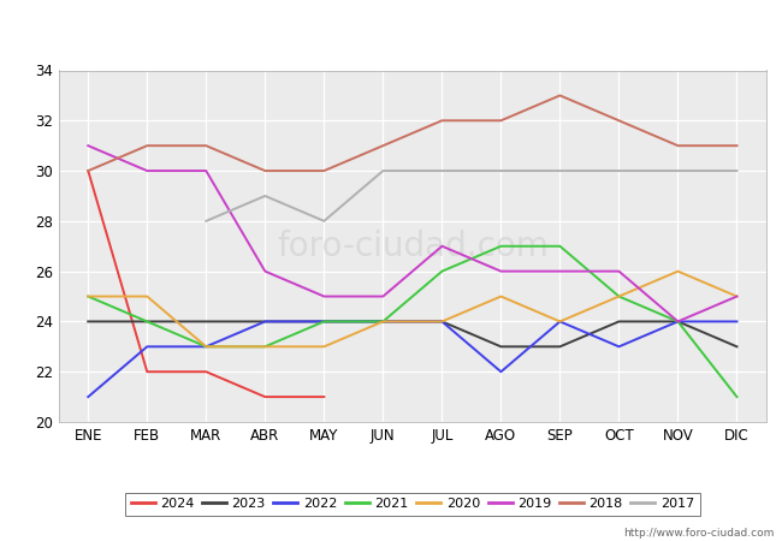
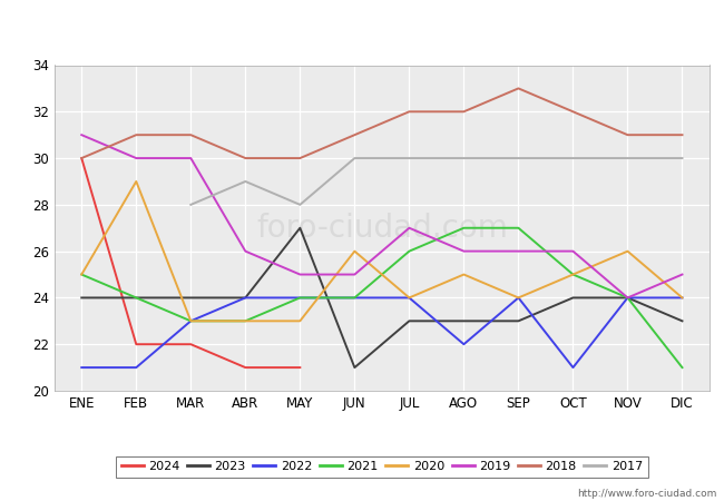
2022/FEB: 23 -> 21
2020/FEB: 25 -> 29
2023/MAY: 24 -> 27
2023/JUN: 24 -> 21
2020/JUN: 24 -> 26
2023/JUL: 24 -> 23
2022/OCT: 23 -> 21
2020/DIC: 25 -> 24
